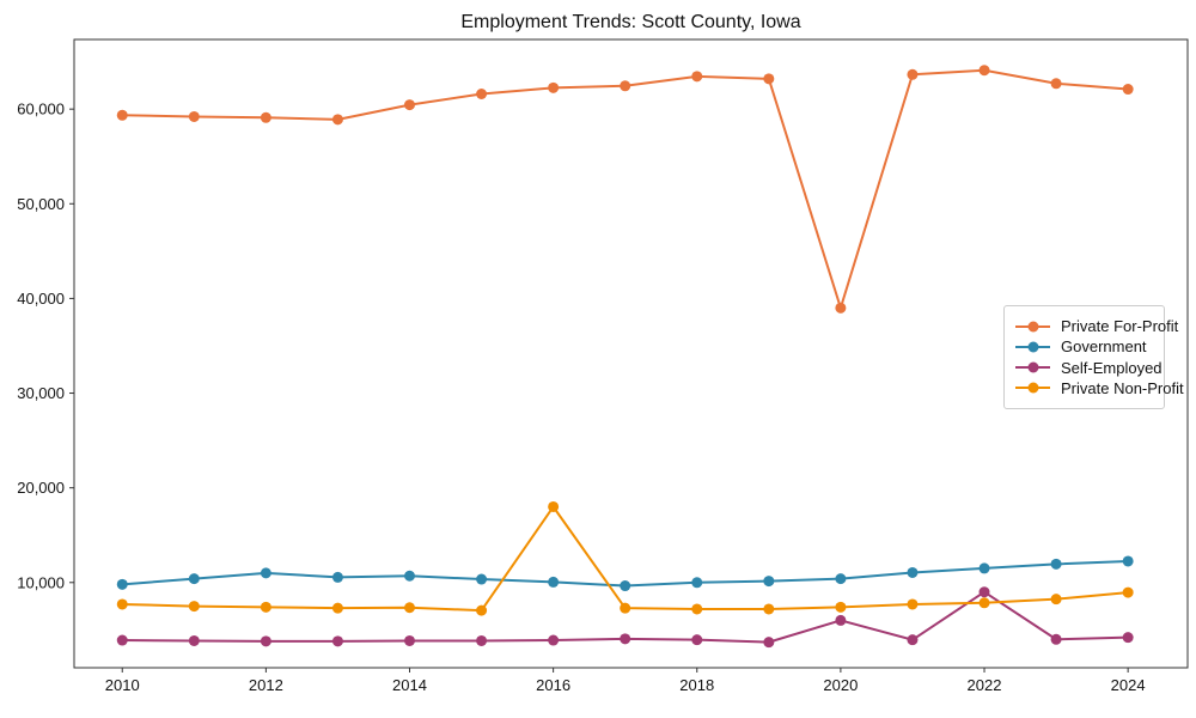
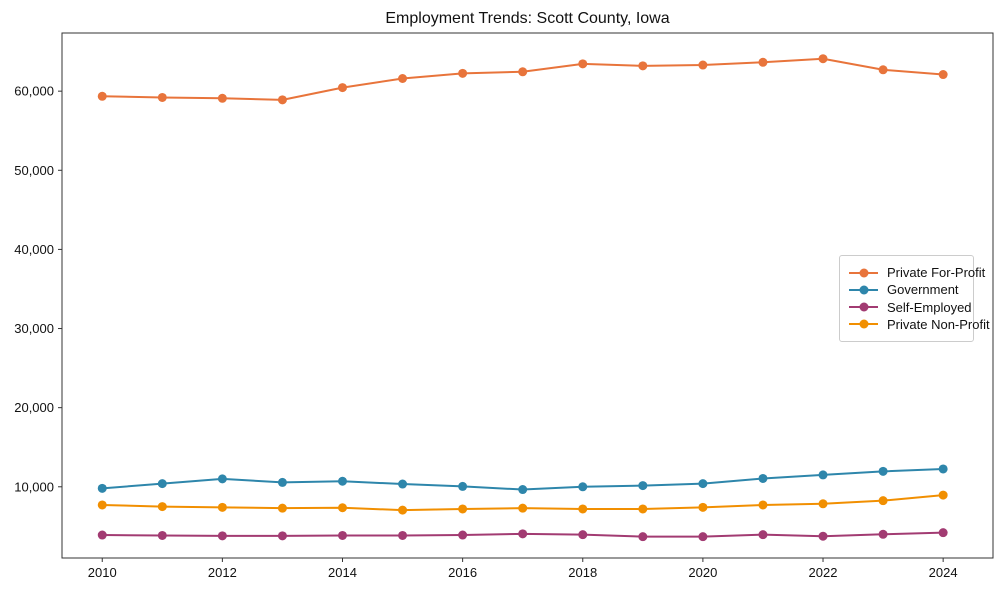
Private Non-Profit/2016: 18000 -> 7000
Private For-Profit/2020: 39000 -> 63000
Self-Employed/2020: 6000 -> 4000
Self-Employed/2022: 9000 -> 4000
